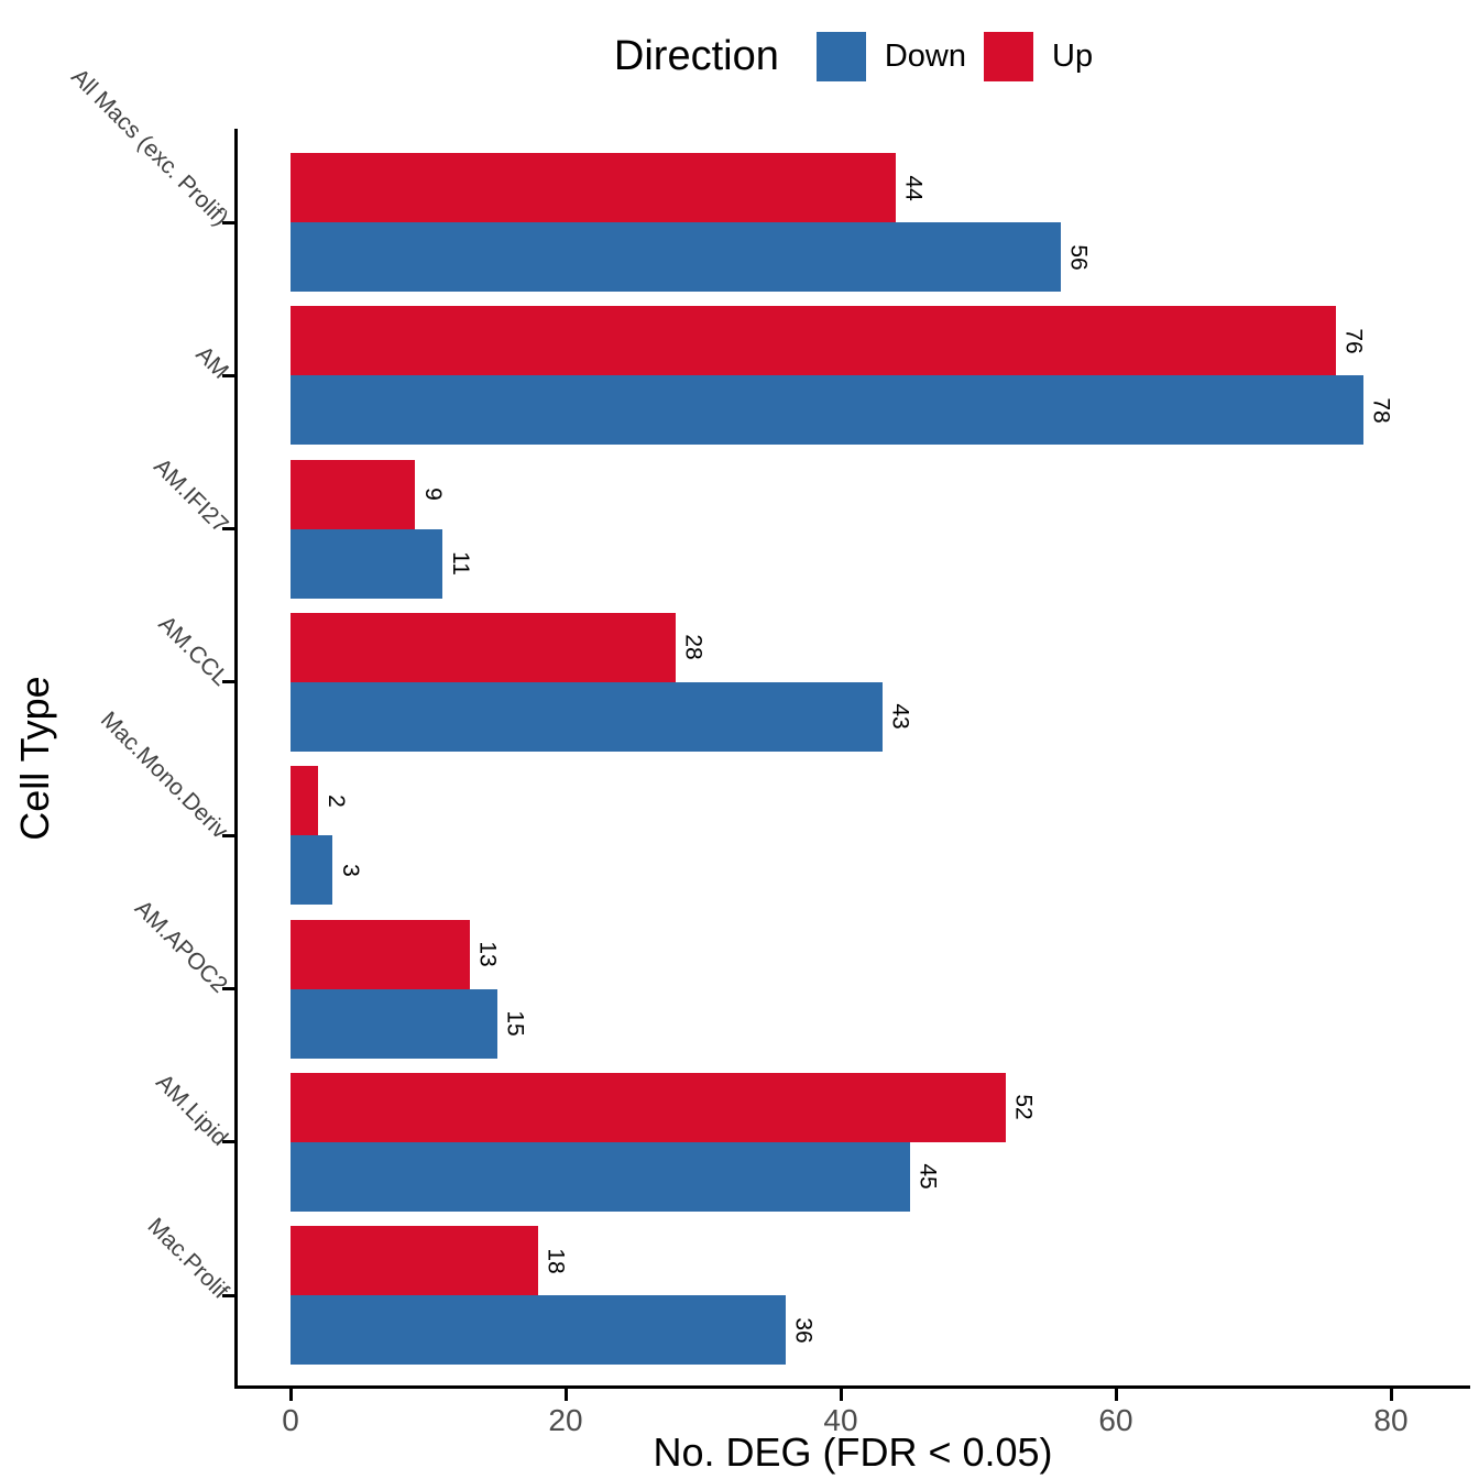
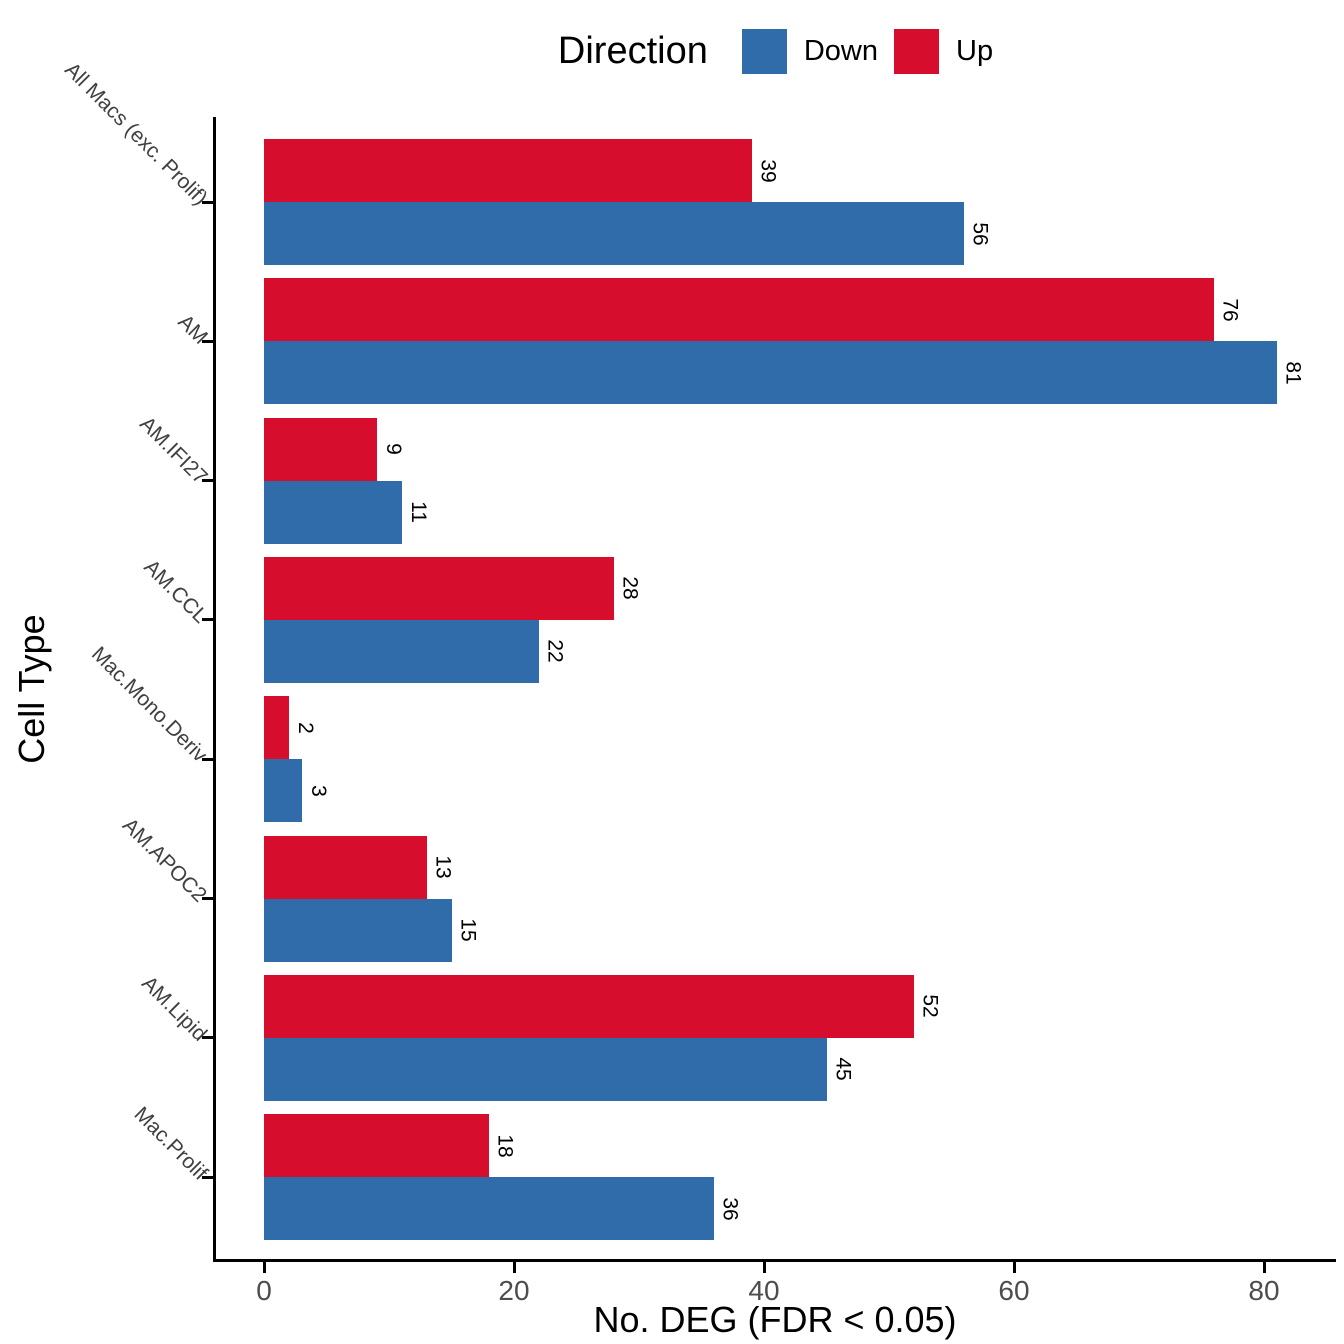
Up/All Macs (exc. Prolif): 44 -> 39
Down/AM: 78 -> 81
Down/AM.CCL: 43 -> 22
